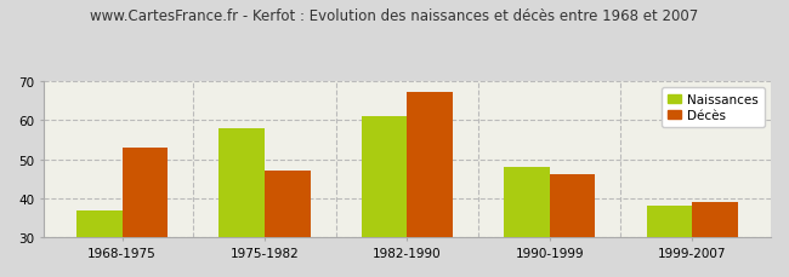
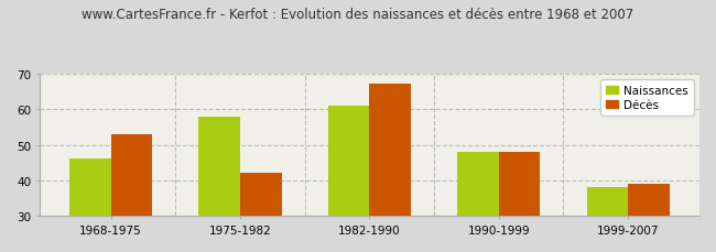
Naissances/1968-1975: 37 -> 46
Décès/1975-1982: 47 -> 42
Décès/1990-1999: 46 -> 48
